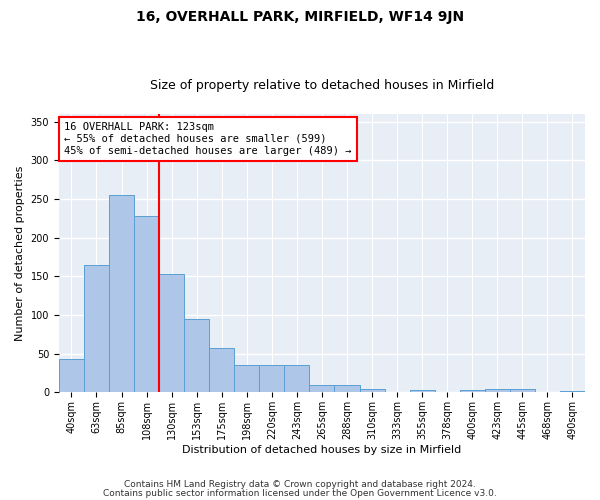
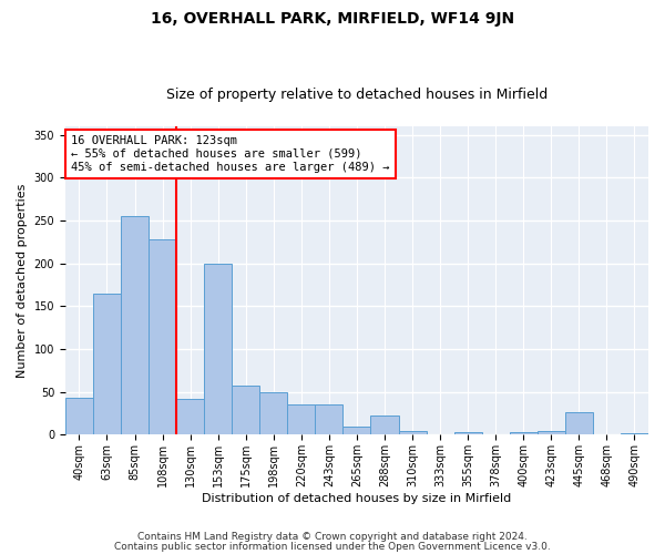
130sqm: 153 -> 42
153sqm: 95 -> 200
198sqm: 35 -> 50
288sqm: 10 -> 22
445sqm: 5 -> 26
